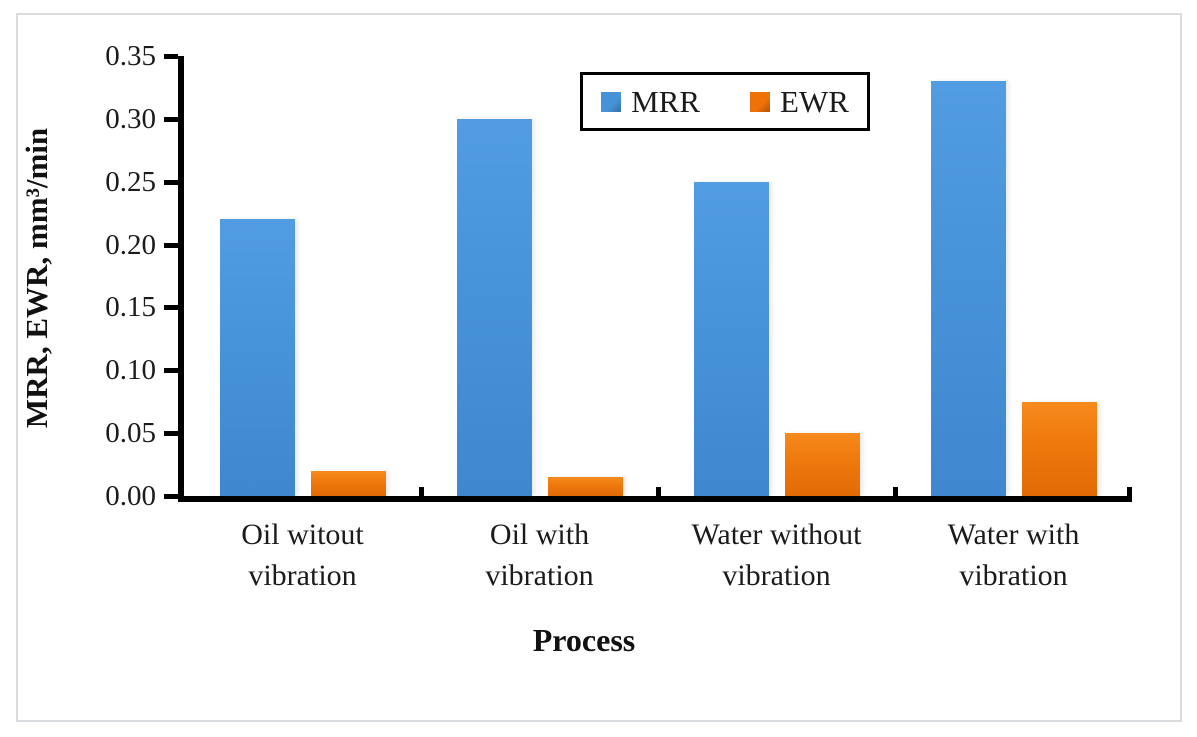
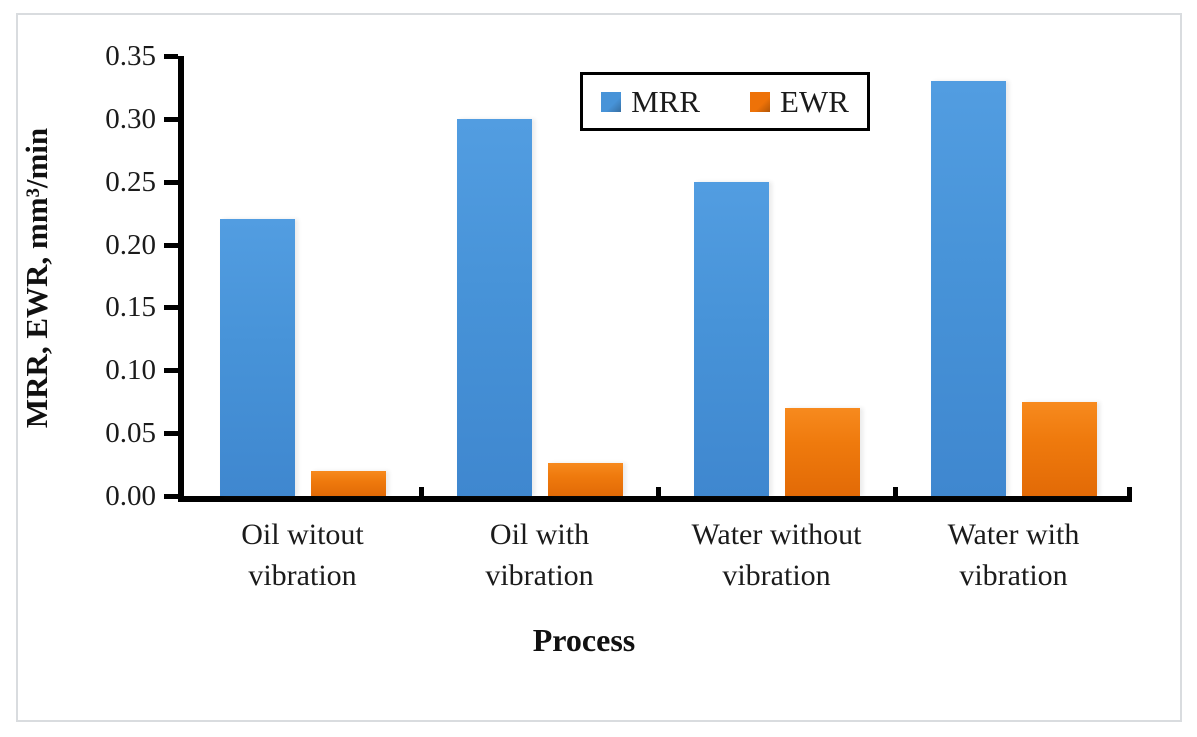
EWR/Oil with vibration: 0.015 -> 0.026
EWR/Water without vibration: 0.050 -> 0.070
